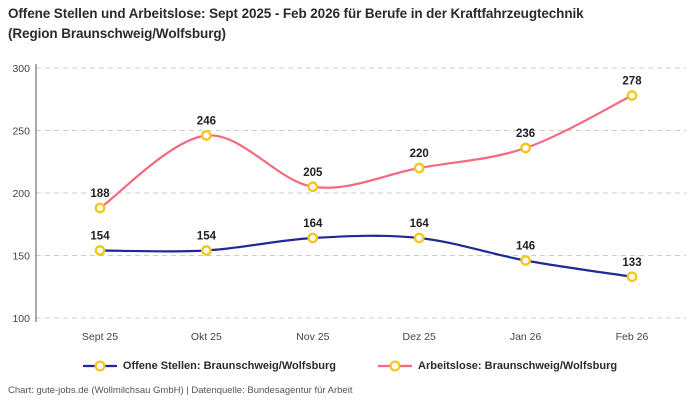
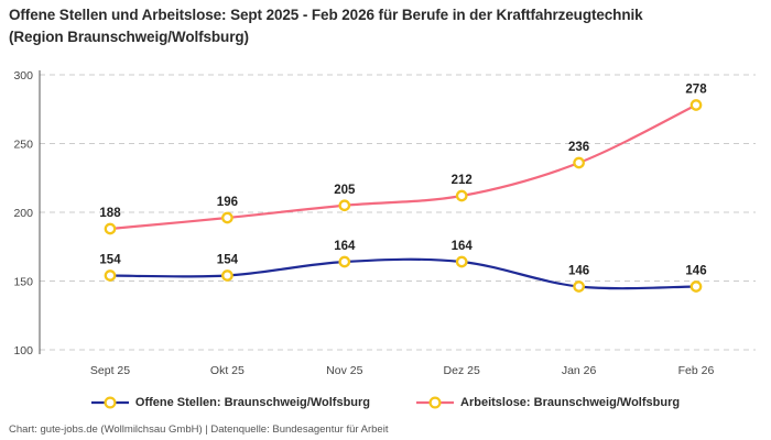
Arbeitslose: Braunschweig/Wolfsburg/Okt 25: 246 -> 196
Arbeitslose: Braunschweig/Wolfsburg/Dez 25: 220 -> 212
Offene Stellen: Braunschweig/Wolfsburg/Feb 26: 133 -> 146
